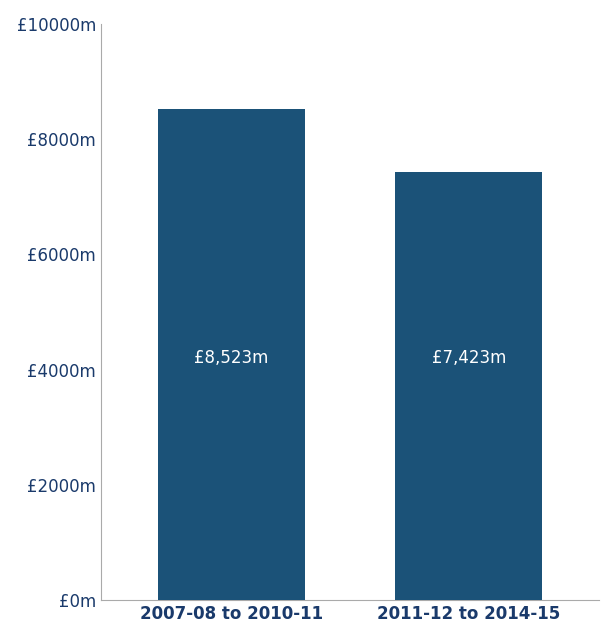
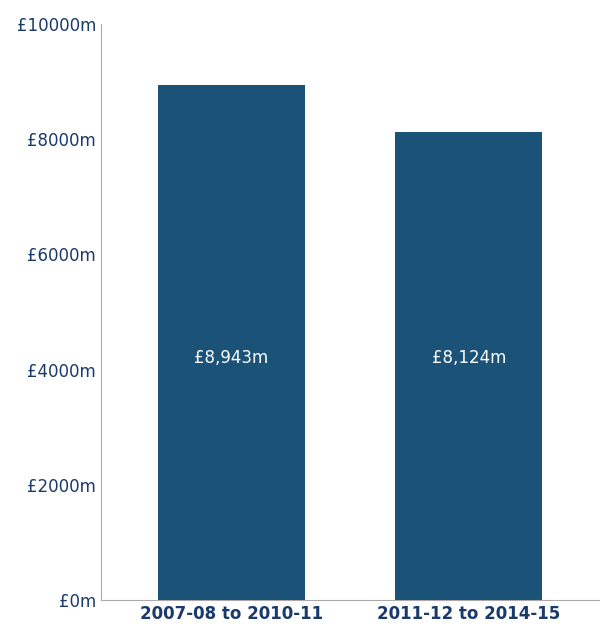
2007-08 to 2010-11: £8,523m -> £8,943m
2011-12 to 2014-15: £7,423m -> £8,124m
